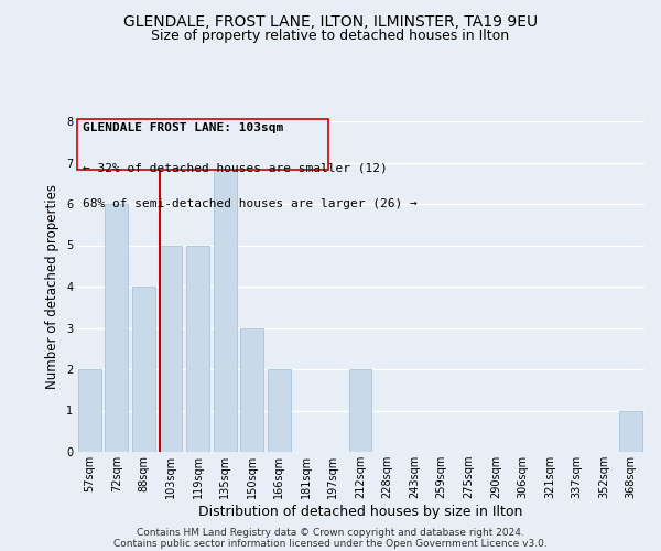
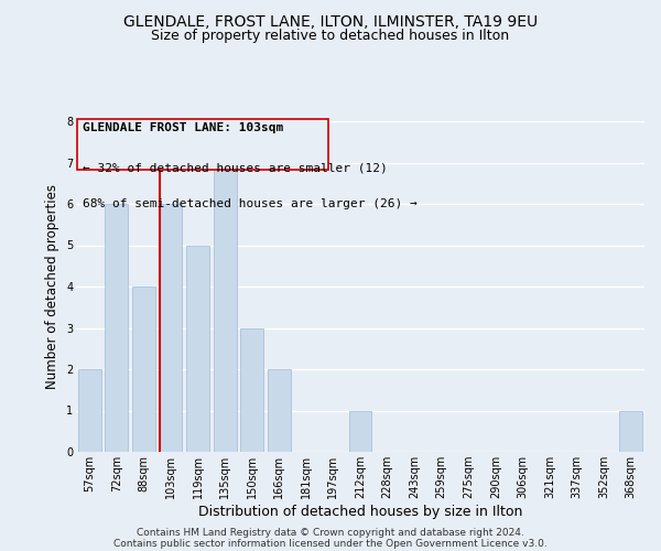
103sqm: 5 -> 6
212sqm: 2 -> 1
